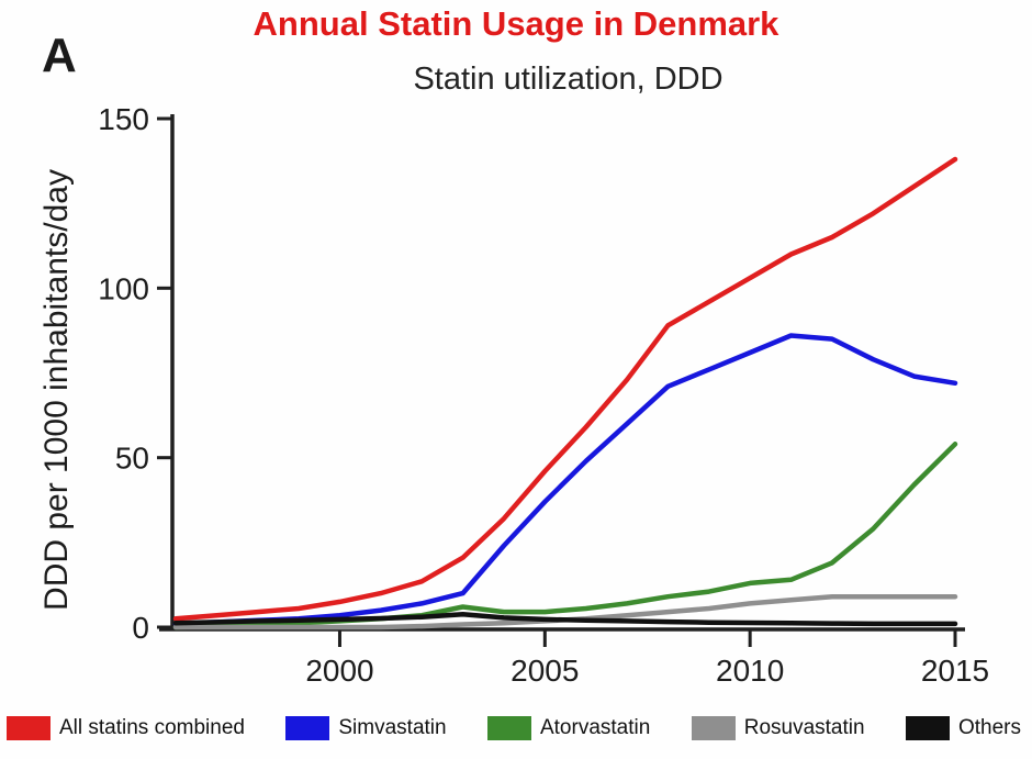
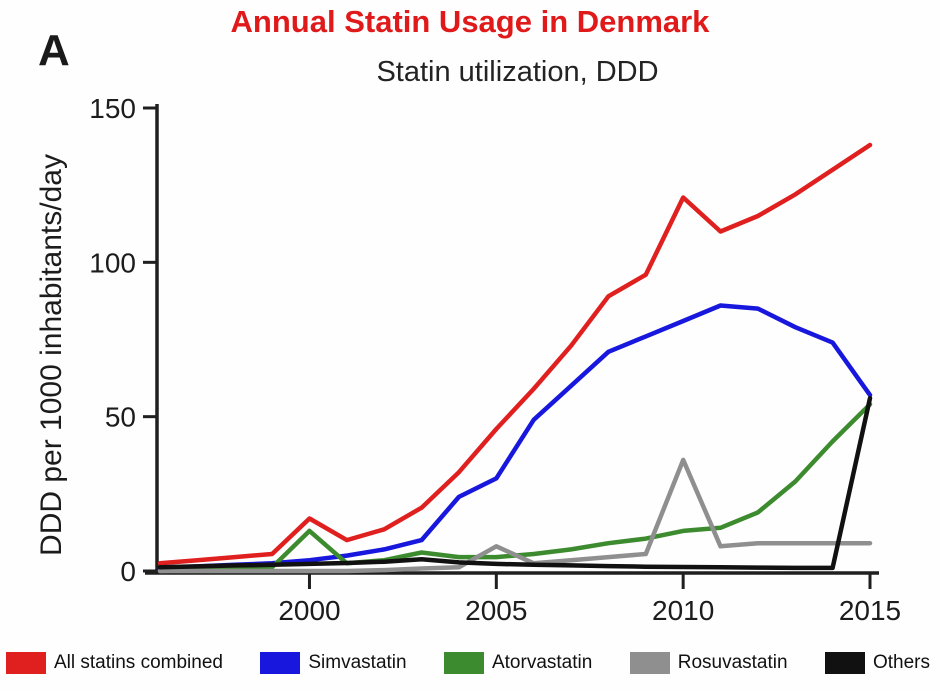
All statins combined/2000: 8 -> 17
Atorvastatin/2000: 2 -> 13
Simvastatin/2005: 37 -> 30
Rosuvastatin/2005: 2 -> 8
All statins combined/2010: 103 -> 121
Rosuvastatin/2010: 7 -> 36
Simvastatin/2015: 72 -> 57
Others/2015: 1 -> 56
